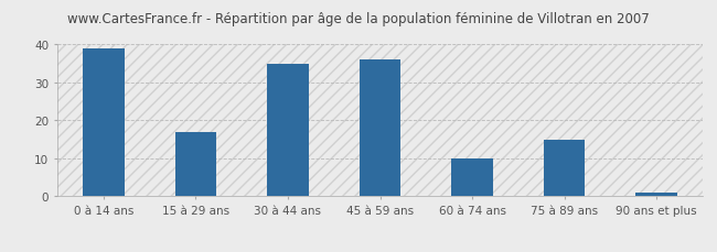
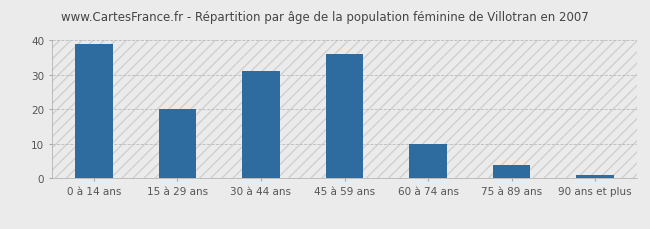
15 à 29 ans: 17 -> 20
30 à 44 ans: 35 -> 31
75 à 89 ans: 15 -> 4
